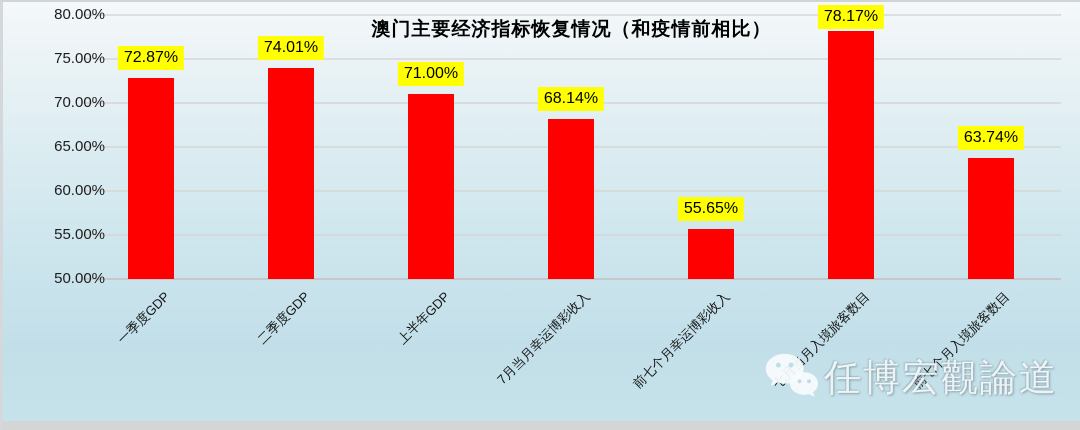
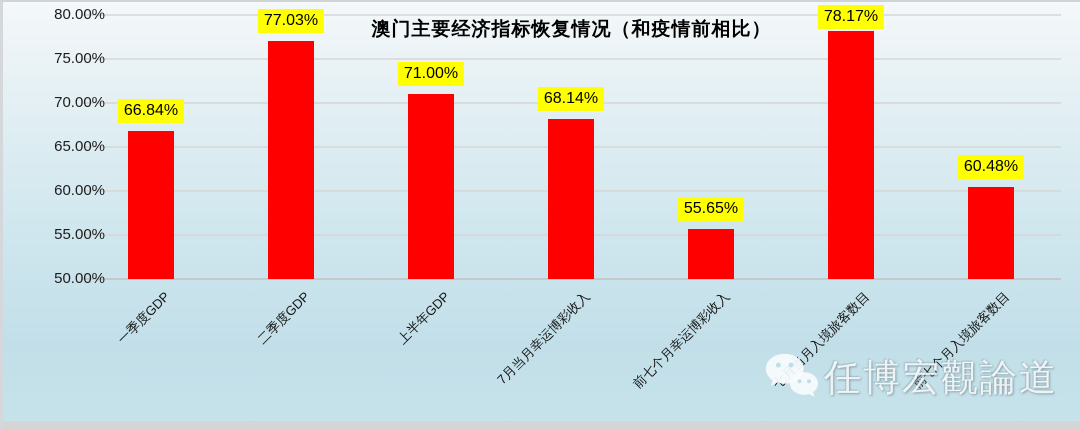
一季度GDP: 72.87% -> 66.84%
二季度GDP: 74.01% -> 77.03%
前七个月入境旅客数目: 63.74% -> 60.48%
